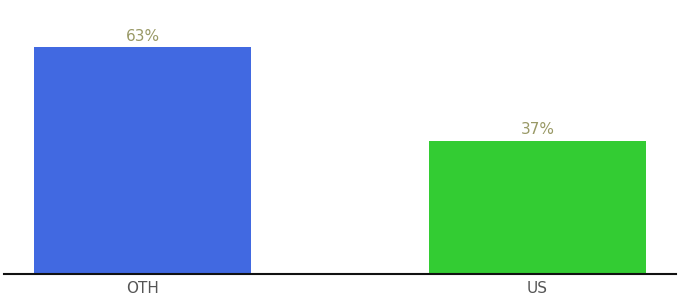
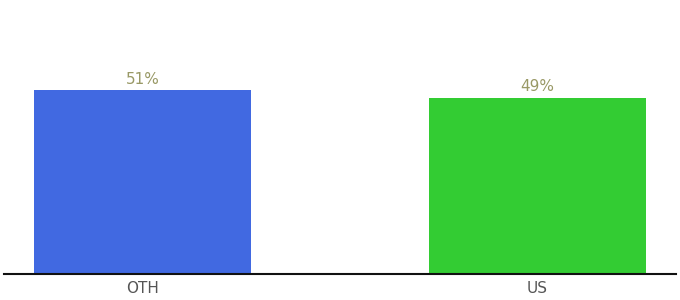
OTH: 63% -> 51%
US: 37% -> 49%
